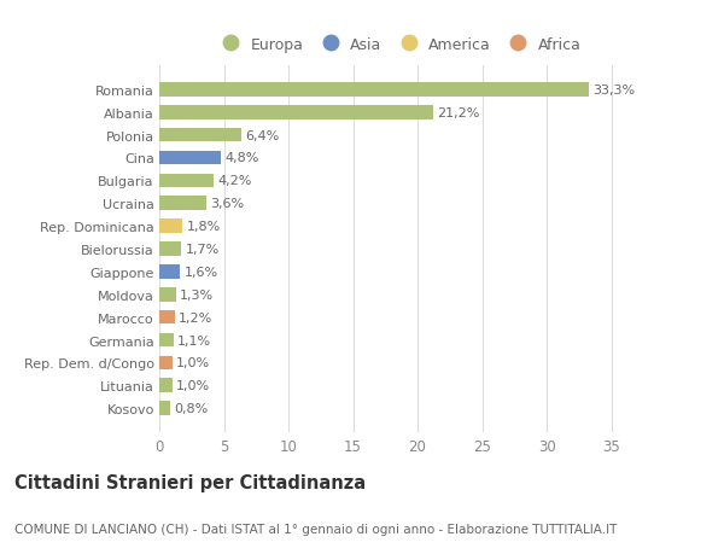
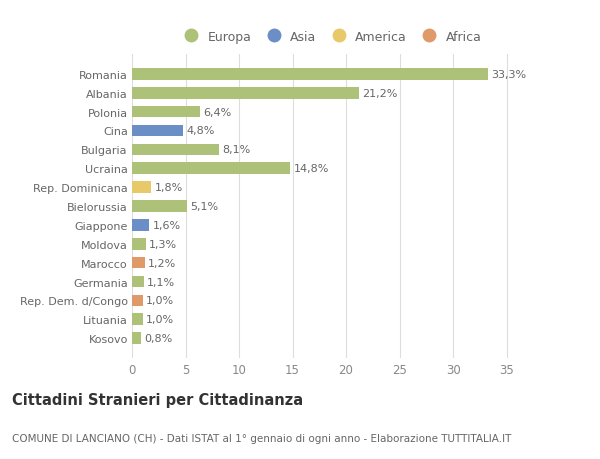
Bulgaria: 4,2% -> 8,1%
Ucraina: 3,6% -> 14,8%
Bielorussia: 1,7% -> 5,1%
